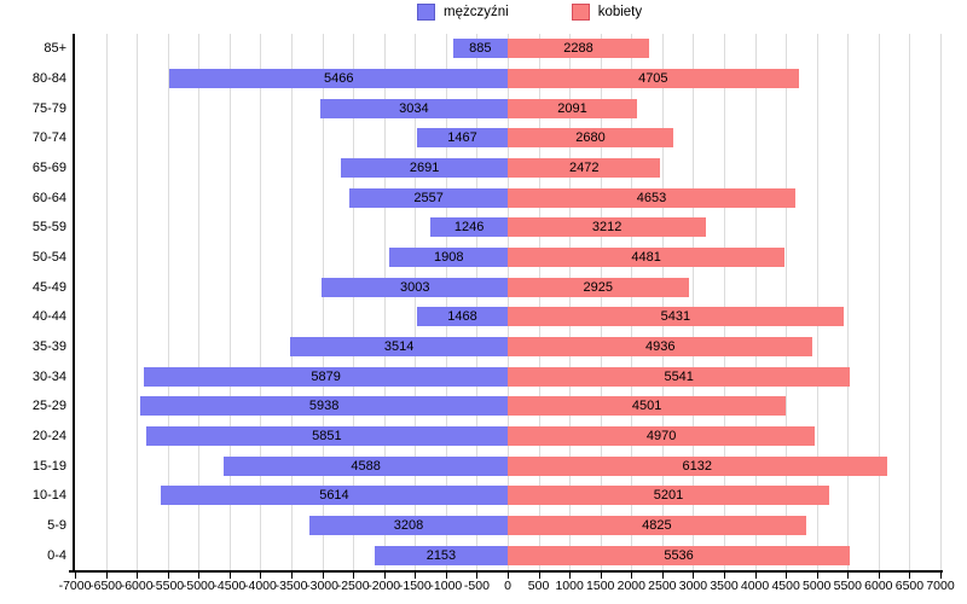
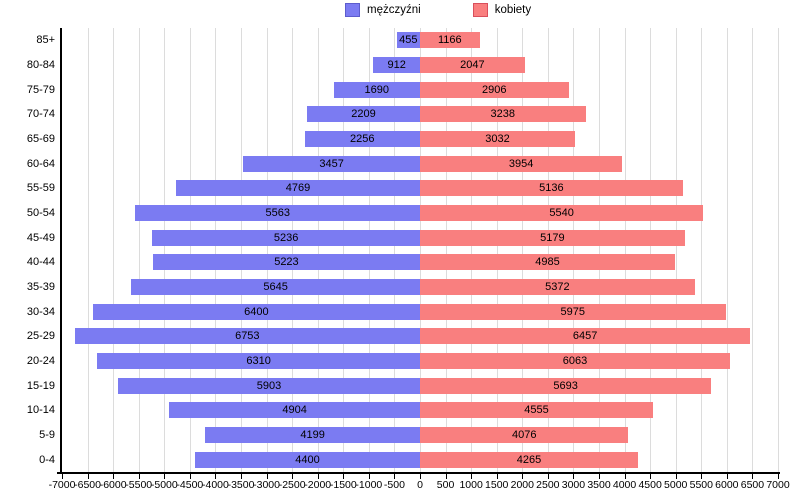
mężczyźni/85+: 885 -> 455
kobiety/85+: 2288 -> 1166
mężczyźni/80-84: 5466 -> 912
kobiety/80-84: 4705 -> 2047
mężczyźni/75-79: 3034 -> 1690
kobiety/75-79: 2091 -> 2906
mężczyźni/70-74: 1467 -> 2209
kobiety/70-74: 2680 -> 3238
mężczyźni/65-69: 2691 -> 2256
kobiety/65-69: 2472 -> 3032
mężczyźni/60-64: 2557 -> 3457
kobiety/60-64: 4653 -> 3954
mężczyźni/55-59: 1246 -> 4769
kobiety/55-59: 3212 -> 5136
mężczyźni/50-54: 1908 -> 5563
kobiety/50-54: 4481 -> 5540
mężczyźni/45-49: 3003 -> 5236
kobiety/45-49: 2925 -> 5179
mężczyźni/40-44: 1468 -> 5223
kobiety/40-44: 5431 -> 4985
mężczyźni/35-39: 3514 -> 5645
kobiety/35-39: 4936 -> 5372
mężczyźni/30-34: 5879 -> 6400
kobiety/30-34: 5541 -> 5975
mężczyźni/25-29: 5938 -> 6753
kobiety/25-29: 4501 -> 6457
mężczyźni/20-24: 5851 -> 6310
kobiety/20-24: 4970 -> 6063
mężczyźni/15-19: 4588 -> 5903
kobiety/15-19: 6132 -> 5693
mężczyźni/10-14: 5614 -> 4904
kobiety/10-14: 5201 -> 4555
mężczyźni/5-9: 3208 -> 4199
kobiety/5-9: 4825 -> 4076
mężczyźni/0-4: 2153 -> 4400
kobiety/0-4: 5536 -> 4265
